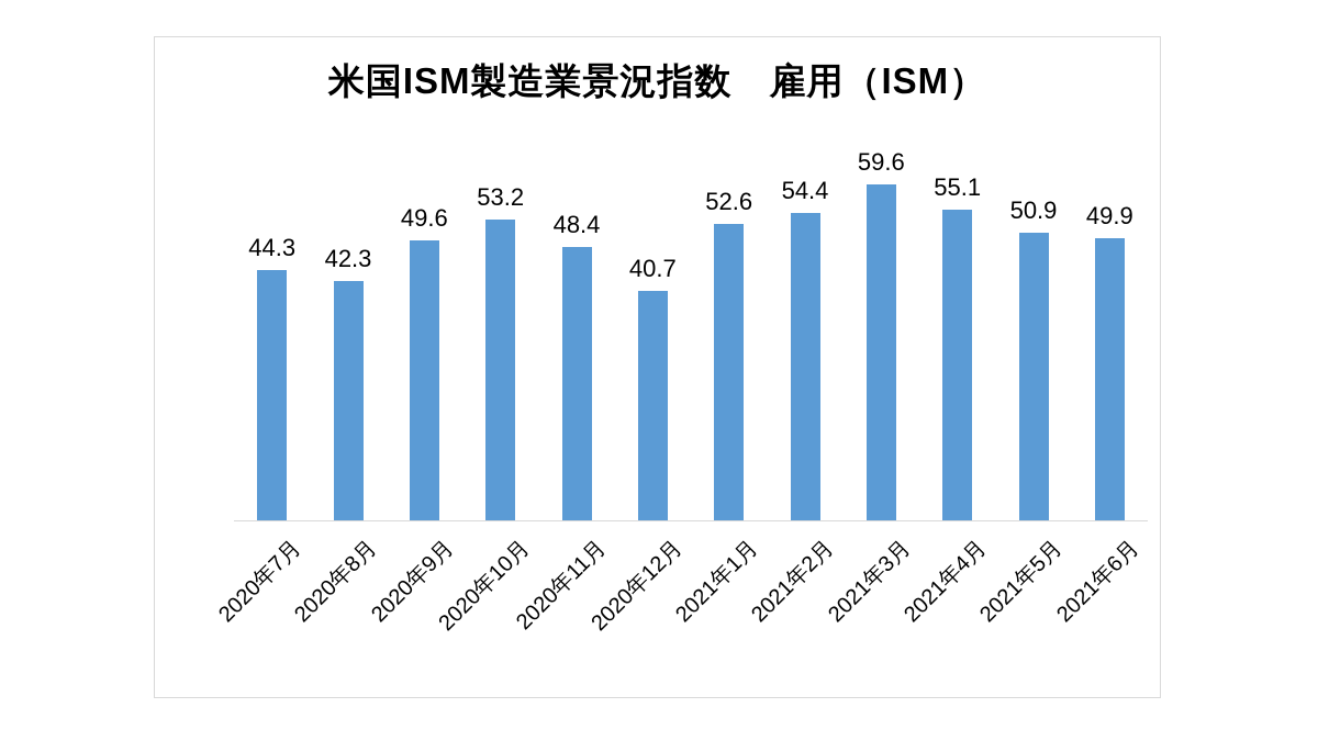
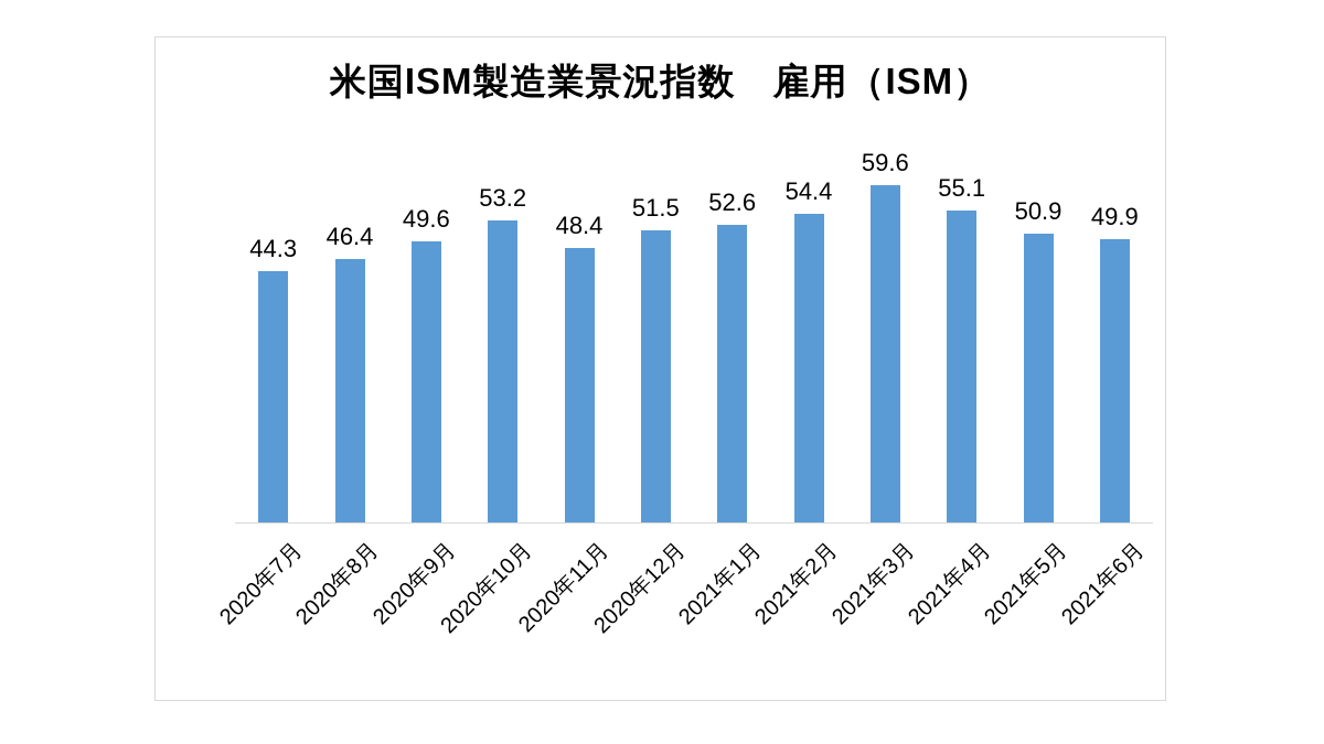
2020年8月: 42.3 -> 46.4
2020年12月: 40.7 -> 51.5
